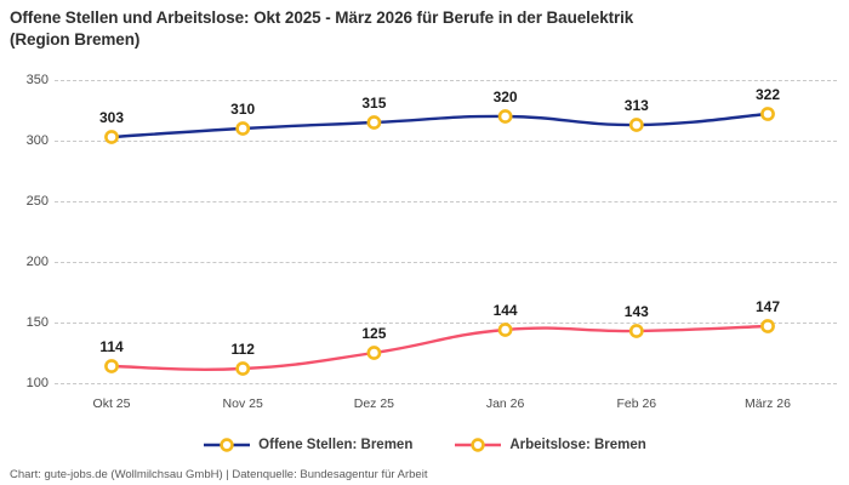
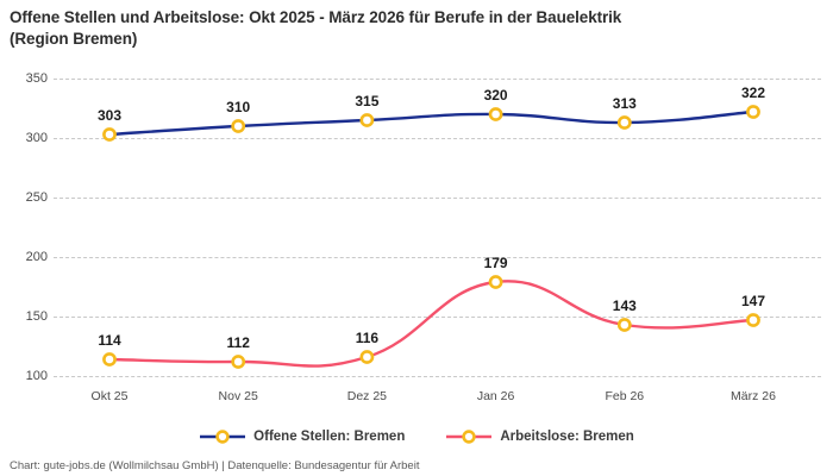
Arbeitslose: Bremen/Dez 25: 125 -> 116
Arbeitslose: Bremen/Jan 26: 144 -> 179
